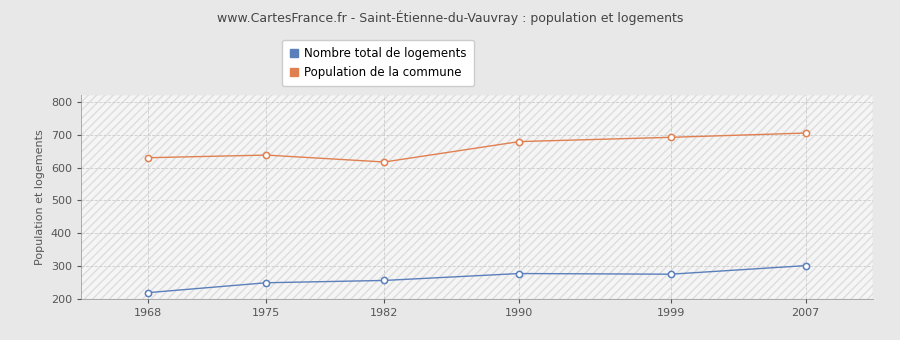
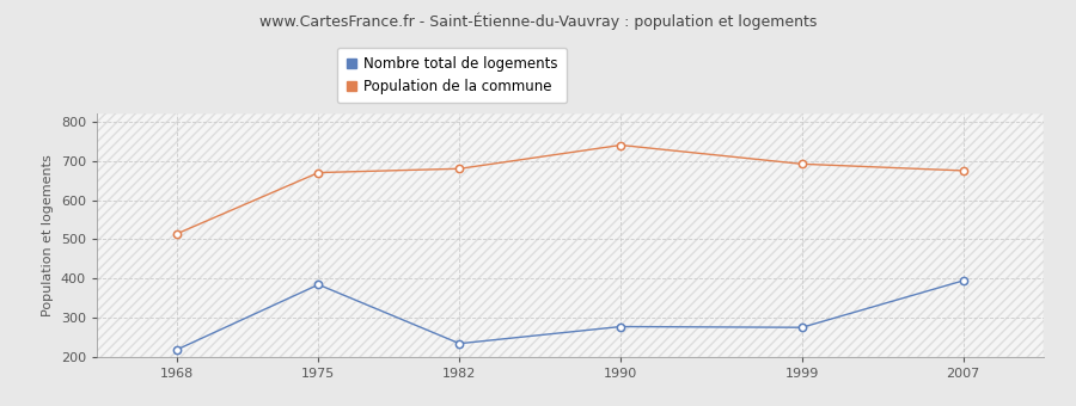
Population de la commune/1968: 630 -> 515
Nombre total de logements/1975: 250 -> 385
Population de la commune/1975: 638 -> 670
Nombre total de logements/1982: 257 -> 235
Population de la commune/1982: 617 -> 680
Population de la commune/1990: 679 -> 740
Nombre total de logements/2007: 302 -> 395
Population de la commune/2007: 705 -> 675
